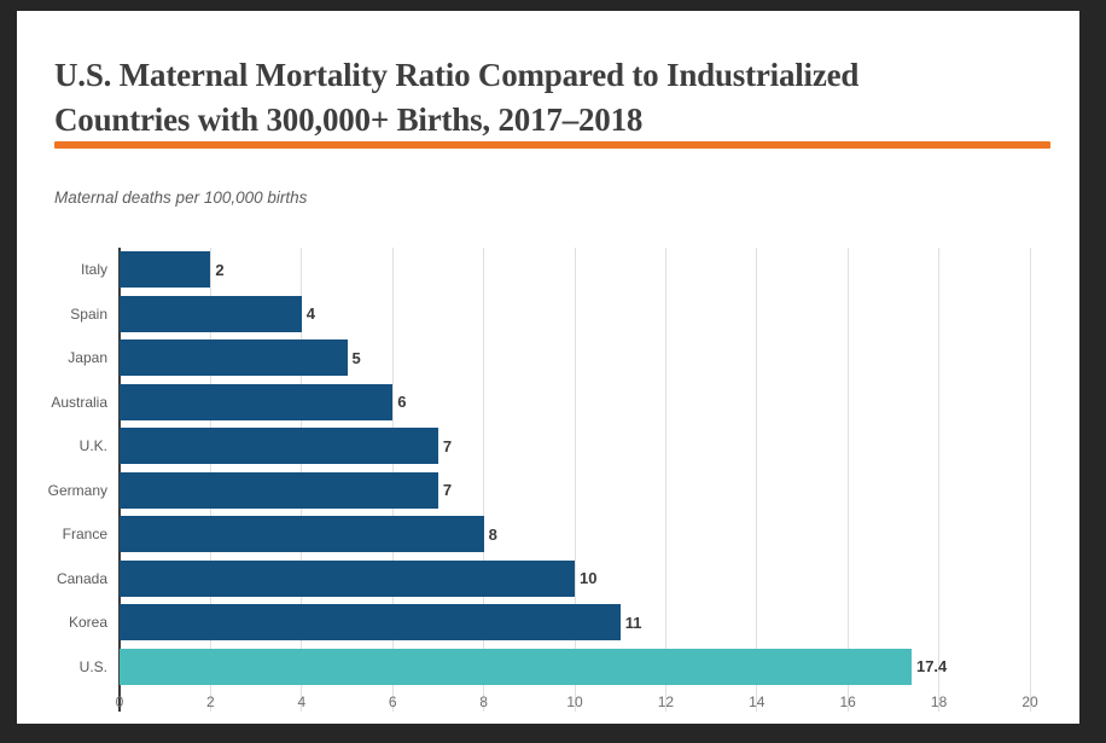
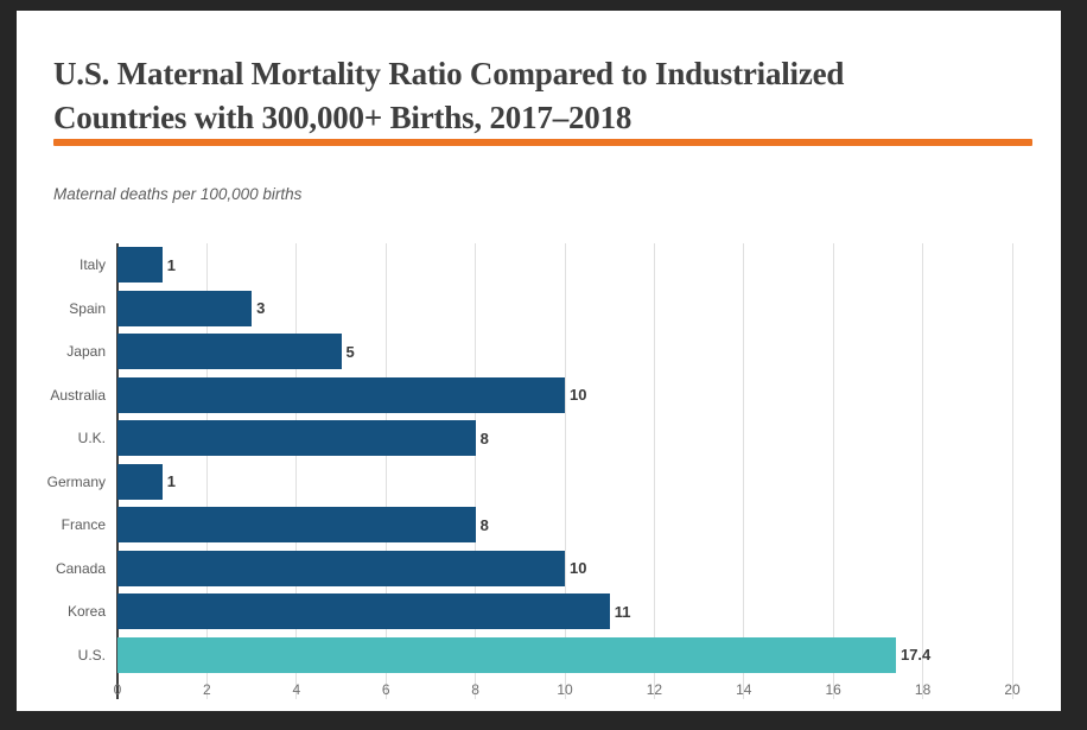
Italy: 2 -> 1
Spain: 4 -> 3
Australia: 6 -> 10
U.K.: 7 -> 8
Germany: 7 -> 1
